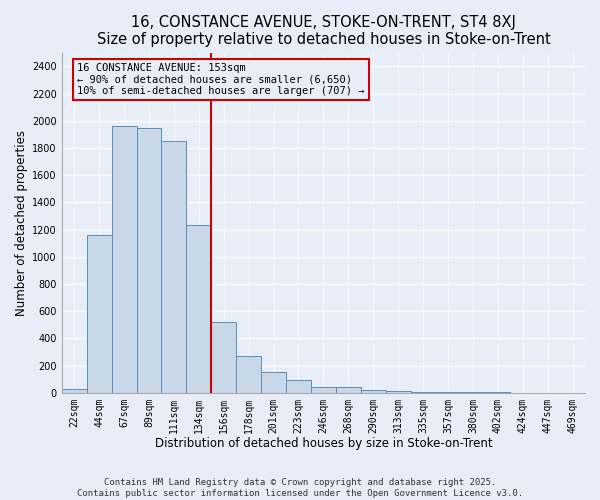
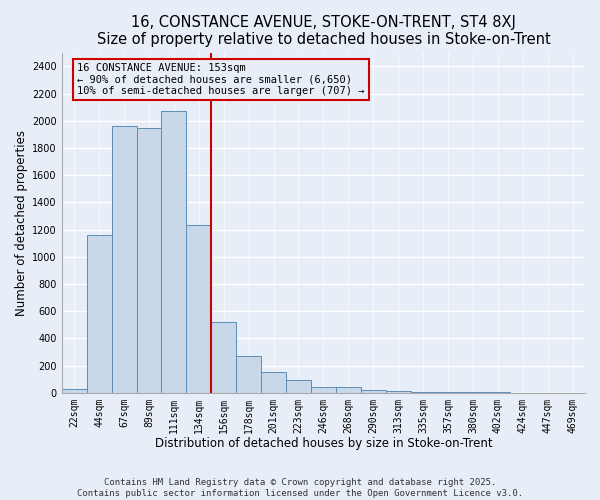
111sqm: 1850 -> 2070
